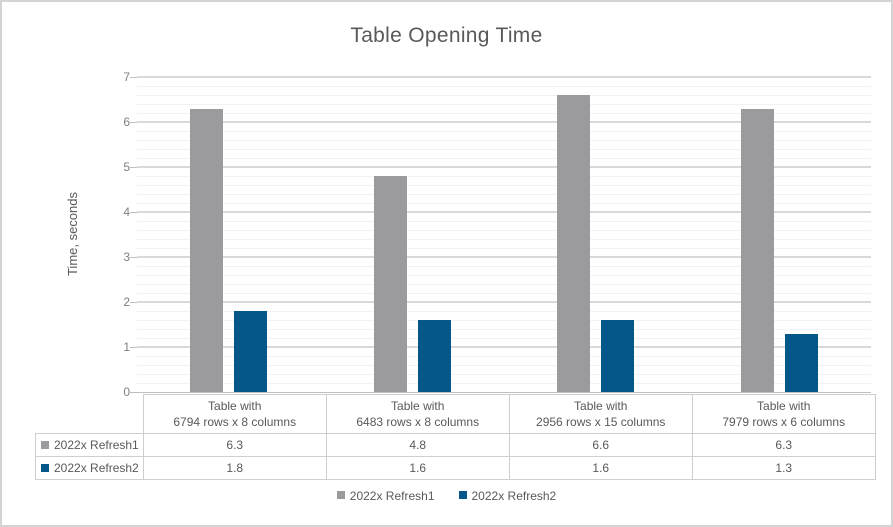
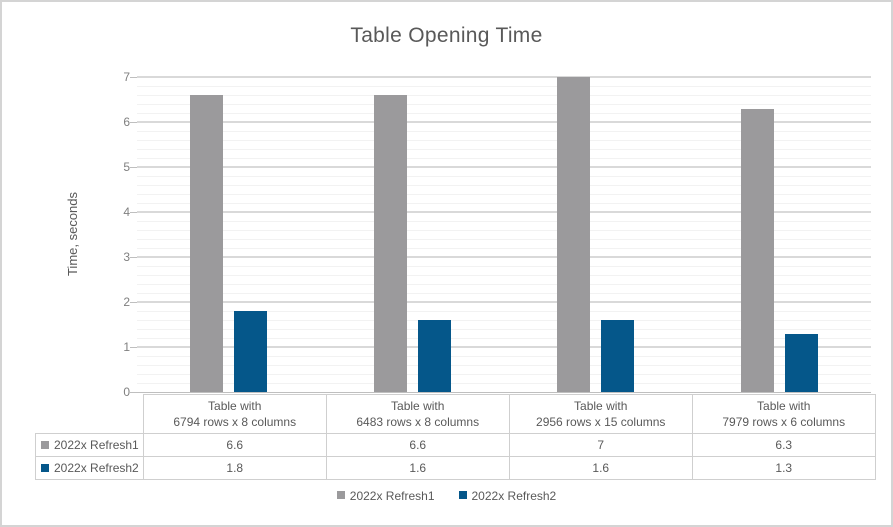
2022x Refresh1/Table with 6794 rows x 8 columns: 6.3 -> 6.6
2022x Refresh1/Table with 6483 rows x 8 columns: 4.8 -> 6.6
2022x Refresh1/Table with 2956 rows x 15 columns: 6.6 -> 7
